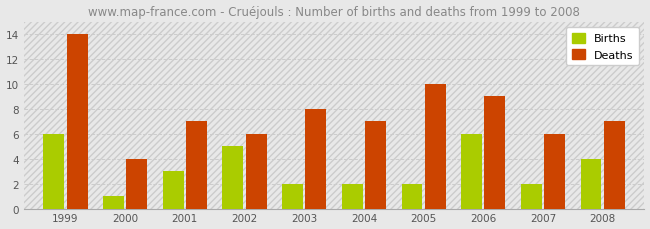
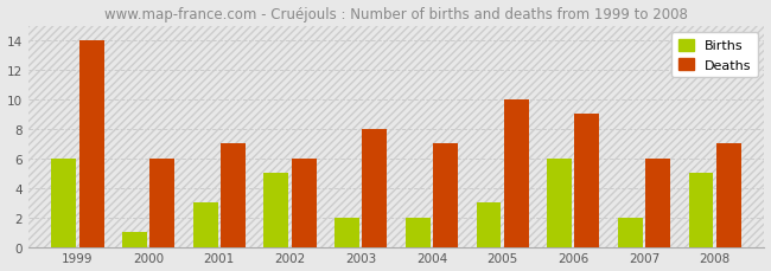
Deaths/2000: 4 -> 6
Births/2005: 2 -> 3
Births/2008: 4 -> 5
